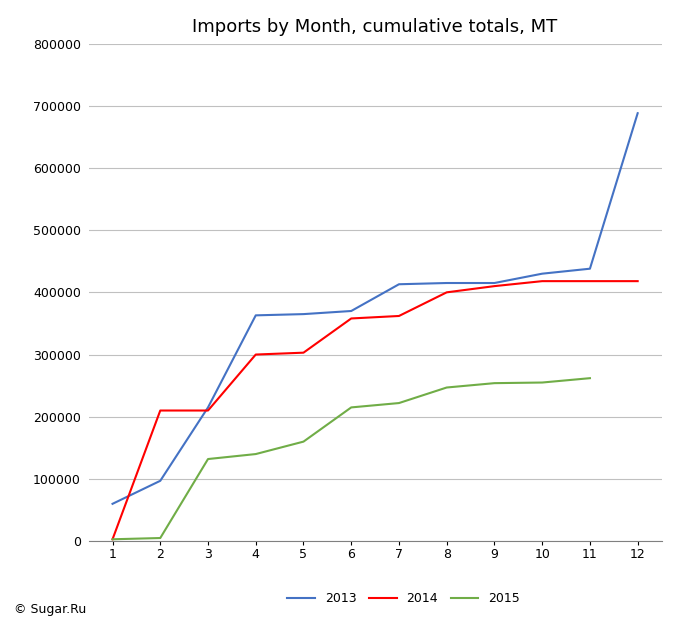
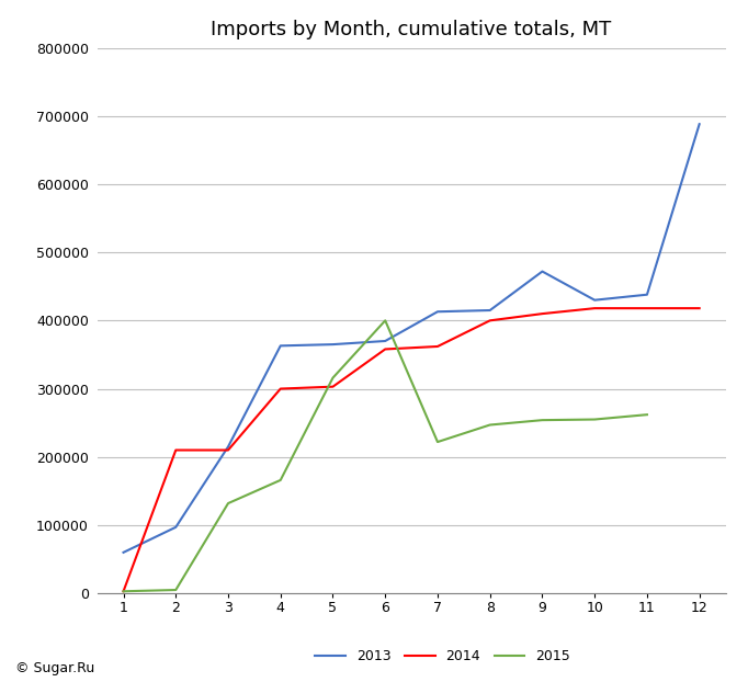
2015/4: 140000 -> 166000
2015/5: 160000 -> 316000
2015/6: 215000 -> 400000
2013/9: 415000 -> 472000
